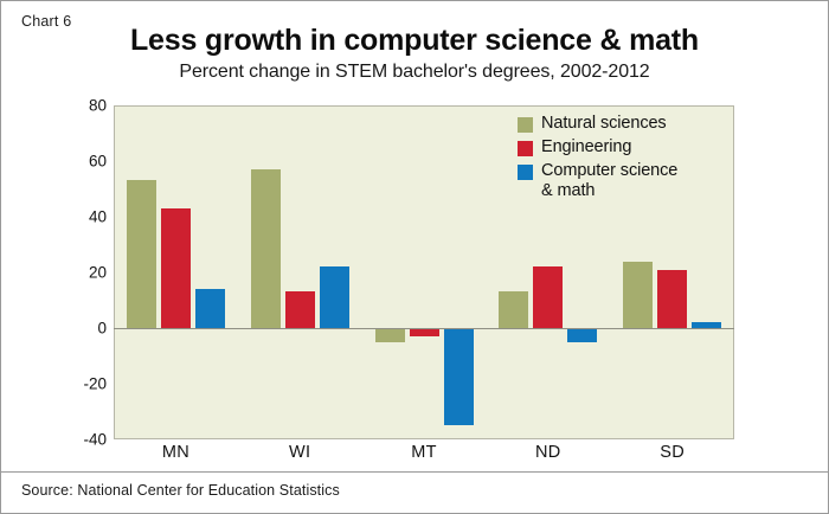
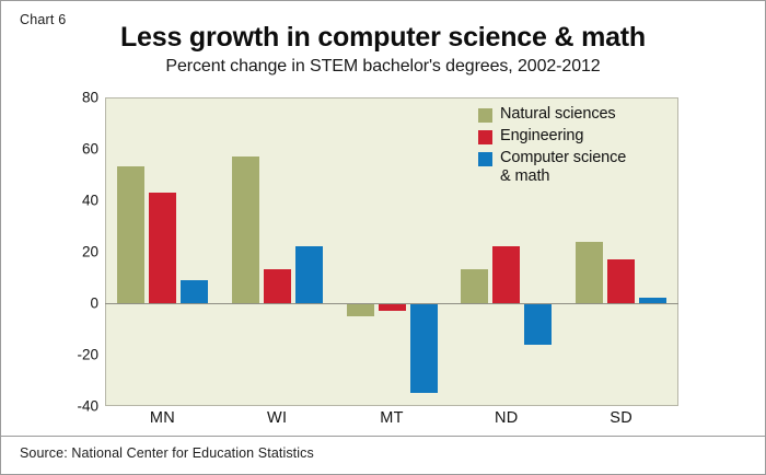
Computer science & math/MN: 14 -> 9
Computer science & math/ND: -5 -> -16
Engineering/SD: 21 -> 17
